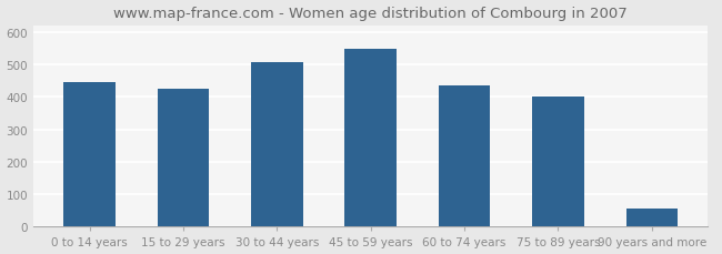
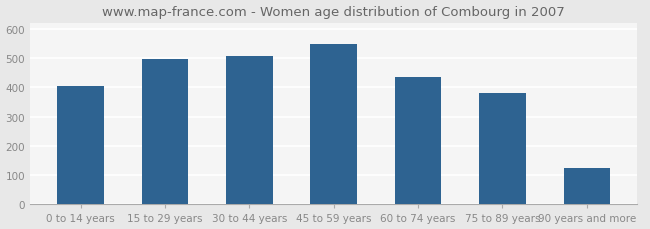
0 to 14 years: 447 -> 405
15 to 29 years: 425 -> 495
75 to 89 years: 400 -> 380
90 years and more: 57 -> 125
